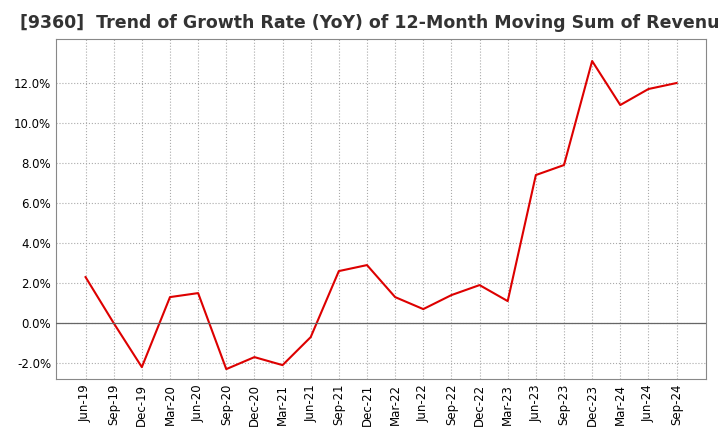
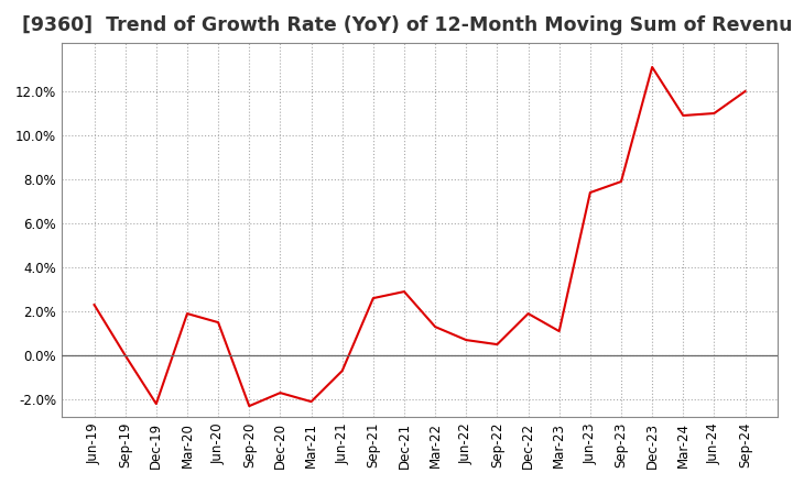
Mar-20: 1.3% -> 1.9%
Sep-22: 1.4% -> 0.5%
Jun-24: 11.7% -> 11.0%
